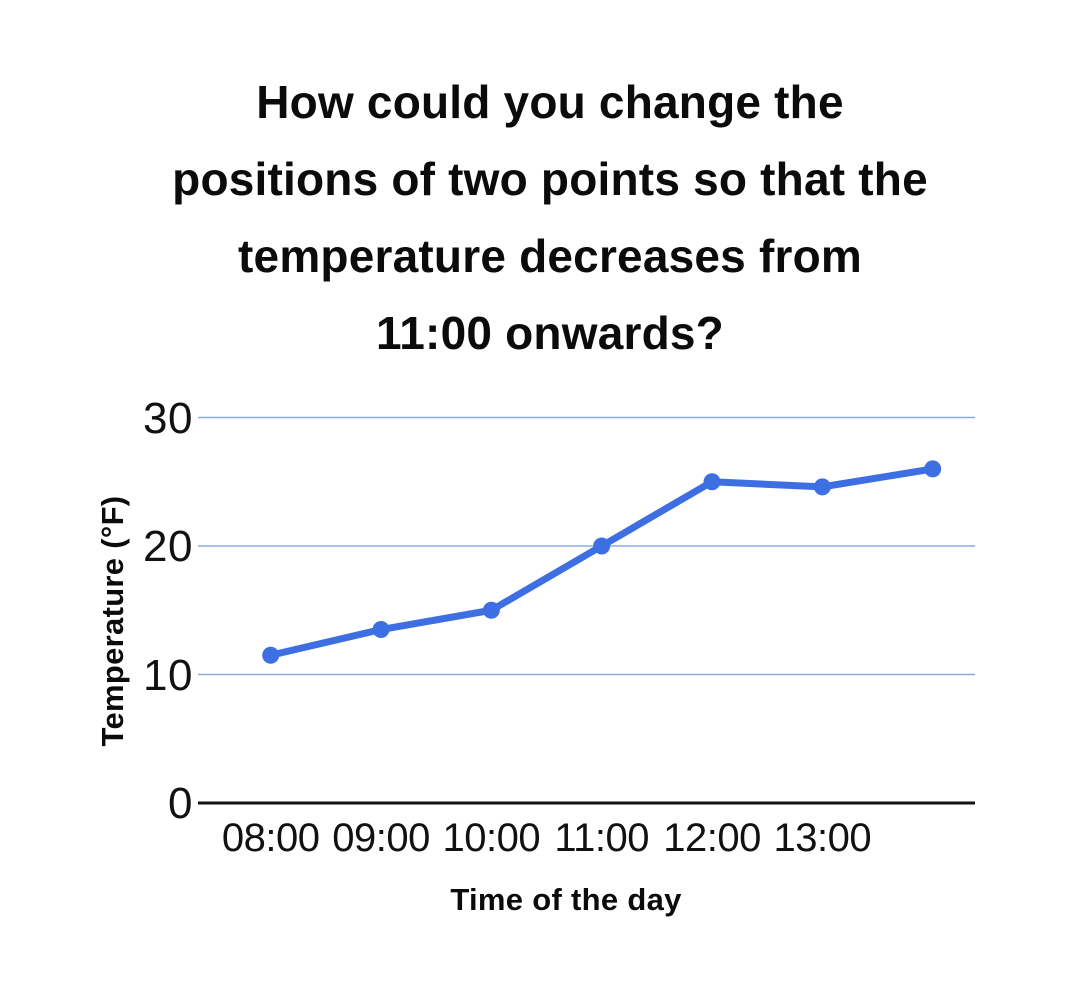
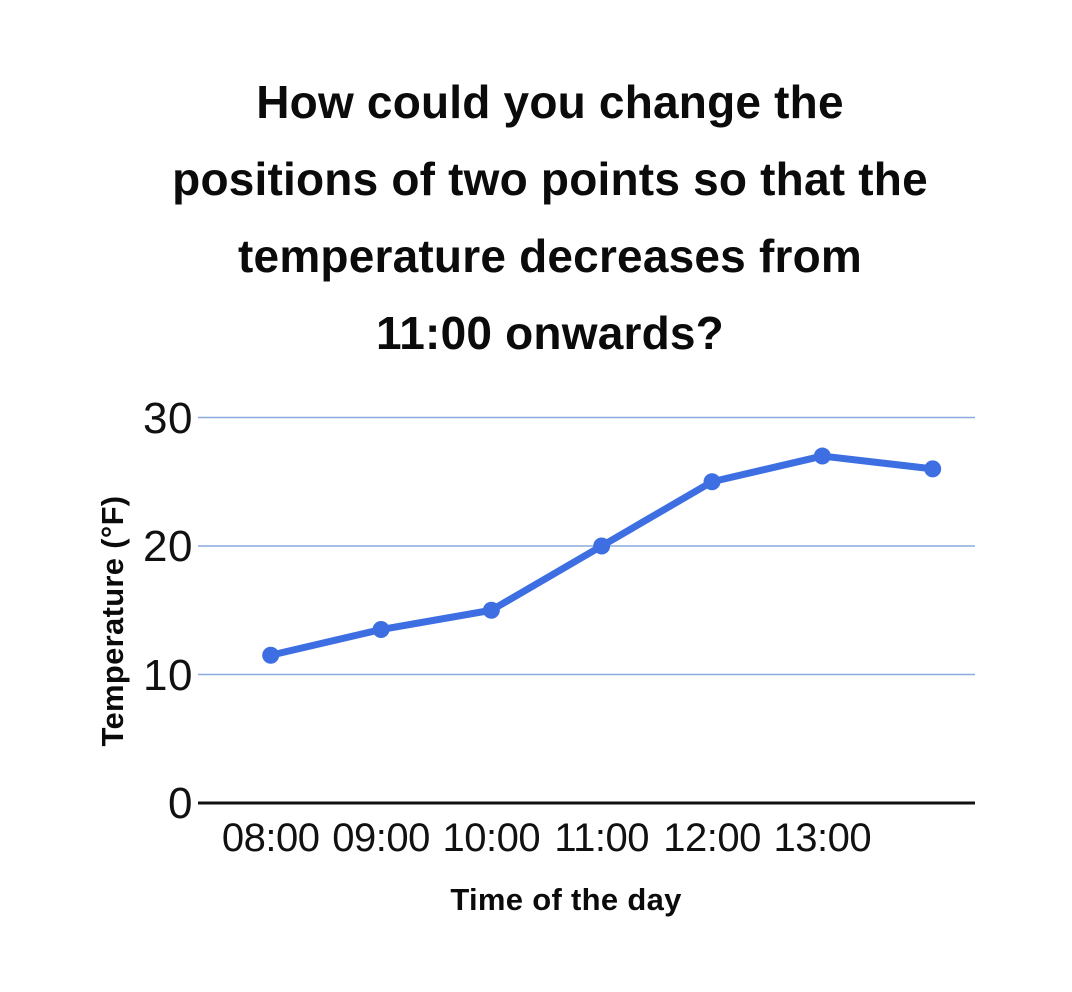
13:00: 24.6 -> 27.0
